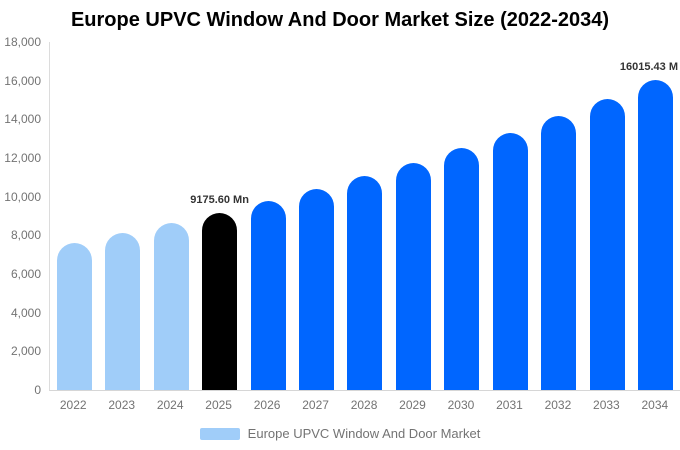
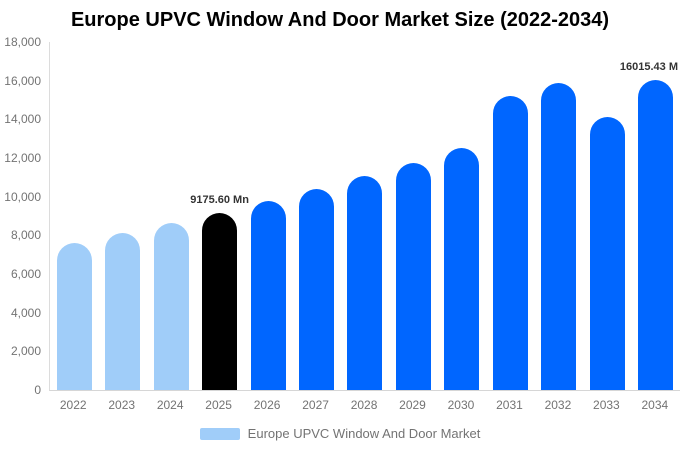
2031: 13300 -> 15200
2032: 14200 -> 15900
2033: 15100 -> 14100
